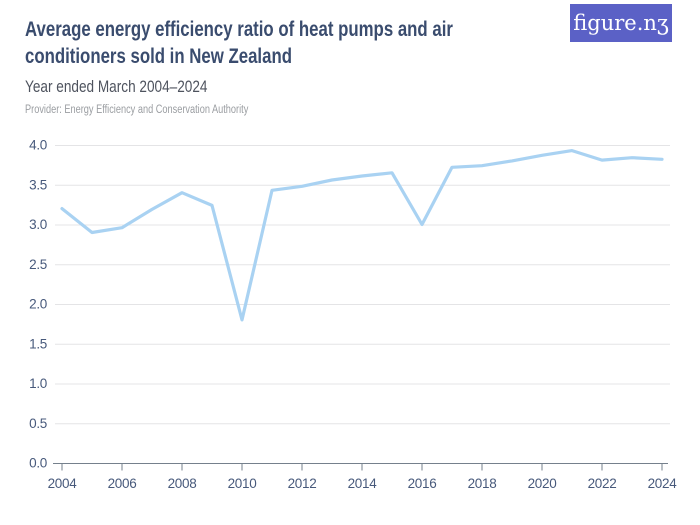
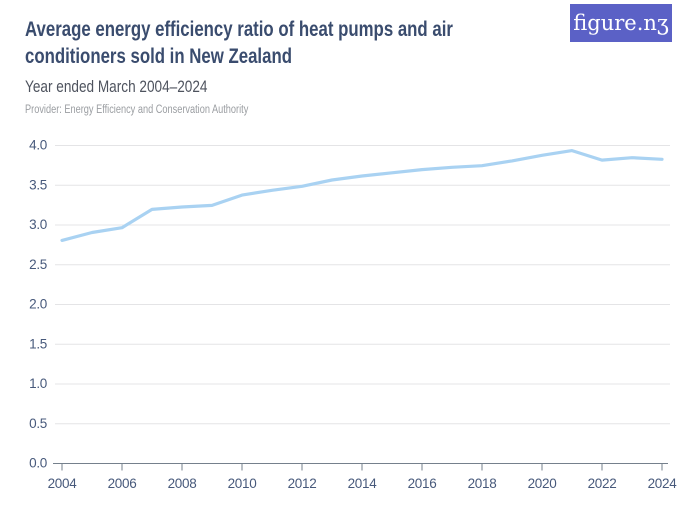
2004: 3.2 -> 2.8
2008: 3.4 -> 3.2
2010: 1.8 -> 3.4
2016: 3.0 -> 3.7
